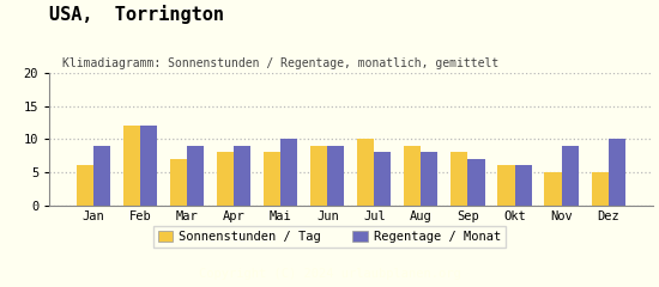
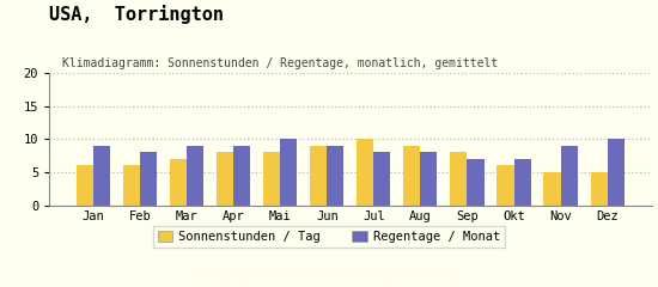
Sonnenstunden / Tag/Feb: 12 -> 6
Regentage / Monat/Feb: 12 -> 8
Regentage / Monat/Okt: 6 -> 7
